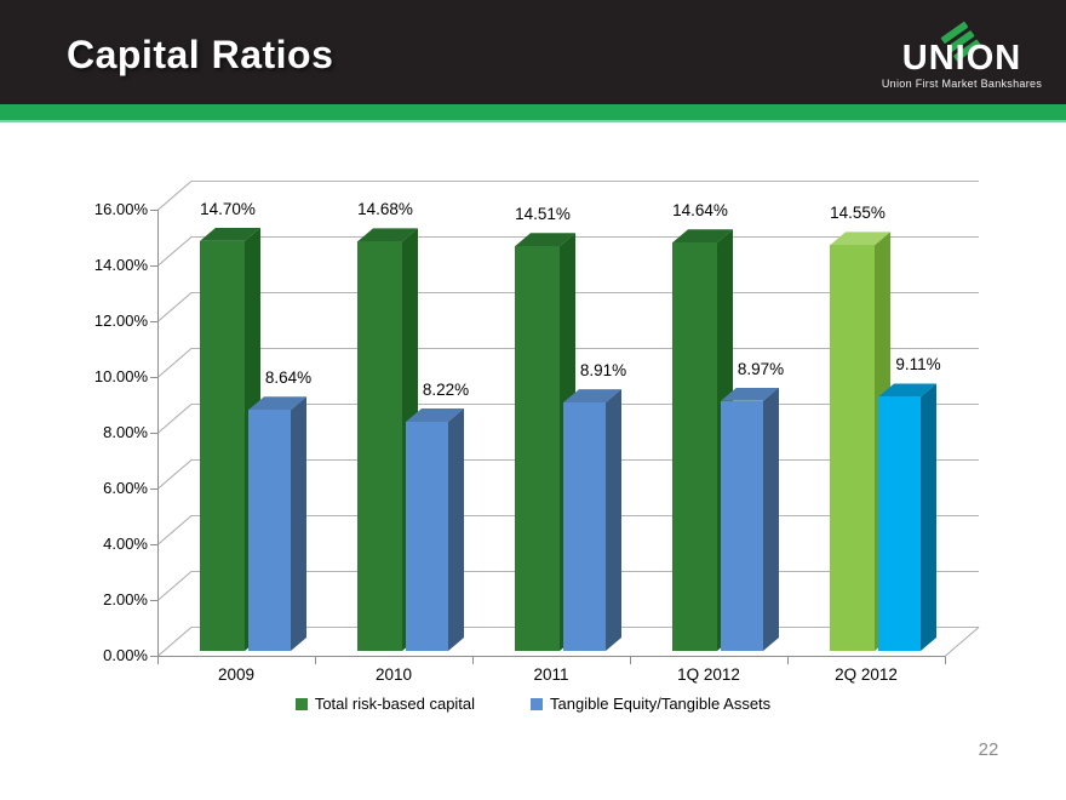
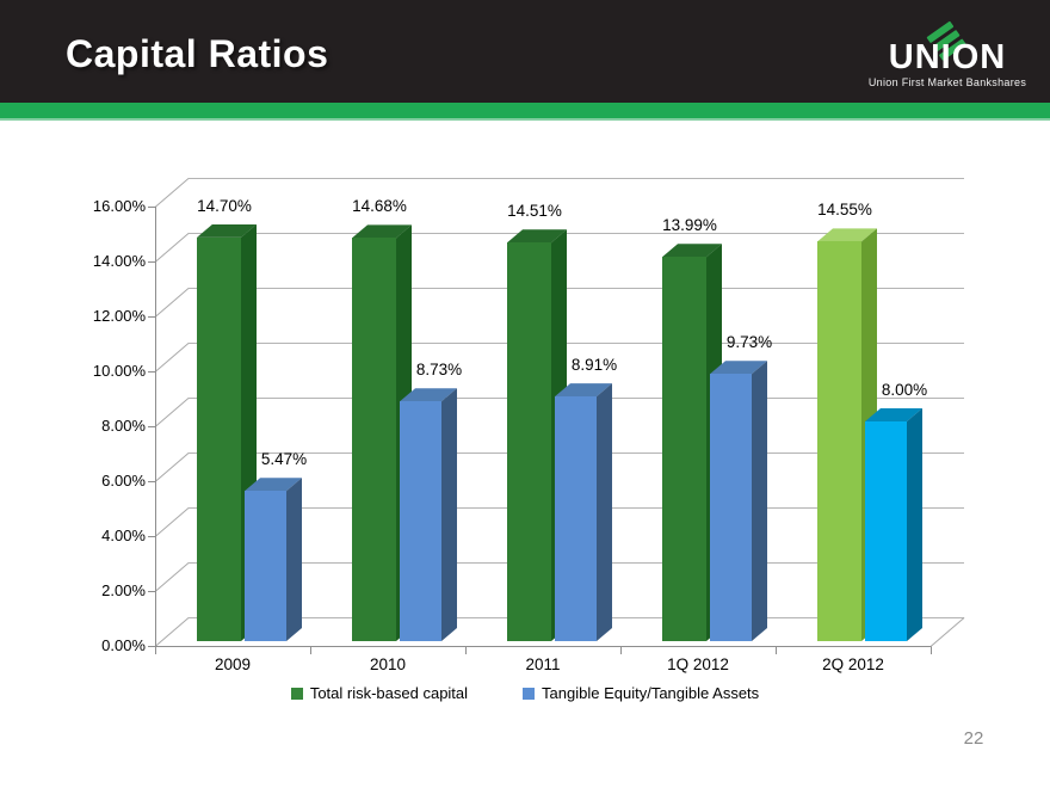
Tangible Equity/Tangible Assets/2009: 8.64% -> 5.47%
Tangible Equity/Tangible Assets/2010: 8.22% -> 8.73%
Total risk-based capital/1Q 2012: 14.64% -> 13.99%
Tangible Equity/Tangible Assets/1Q 2012: 8.97% -> 9.73%
Tangible Equity/Tangible Assets/2Q 2012: 9.11% -> 8.00%
